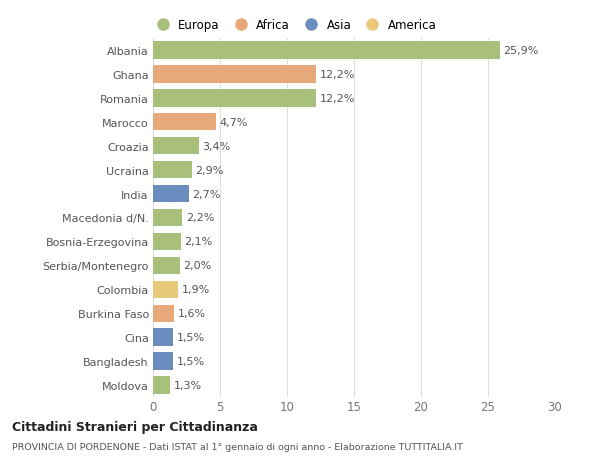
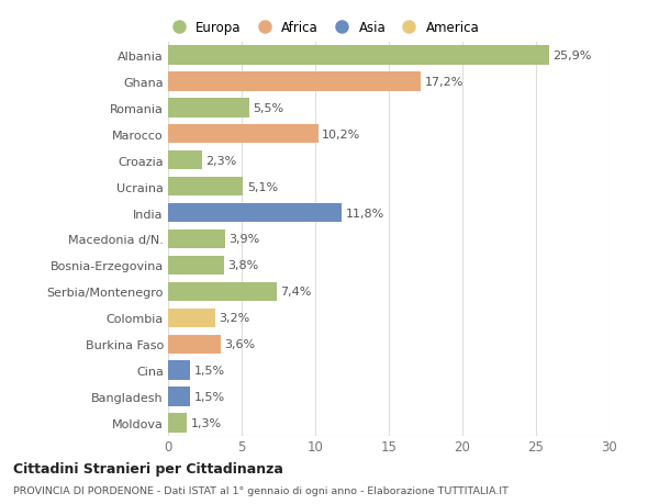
Ghana: 12,2% -> 17,2%
Romania: 12,2% -> 5,5%
Marocco: 4,7% -> 10,2%
Croazia: 3,4% -> 2,3%
Ucraina: 2,9% -> 5,1%
India: 2,7% -> 11,8%
Macedonia d/N.: 2,2% -> 3,9%
Bosnia-Erzegovina: 2,1% -> 3,8%
Serbia/Montenegro: 2,0% -> 7,4%
Colombia: 1,9% -> 3,2%
Burkina Faso: 1,6% -> 3,6%
